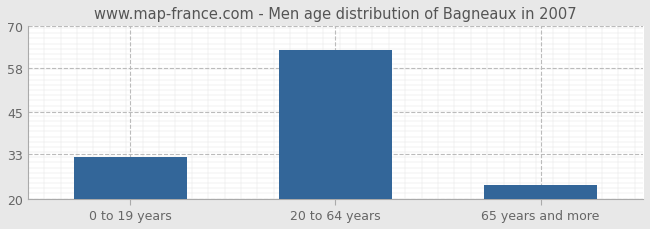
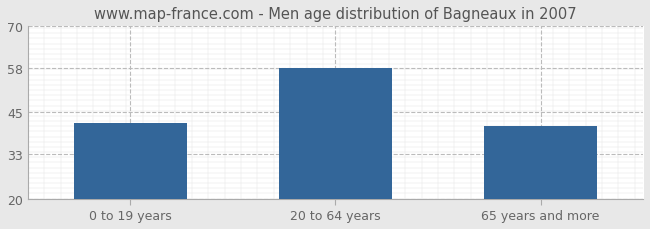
0 to 19 years: 32 -> 42
20 to 64 years: 63 -> 58
65 years and more: 24 -> 41
